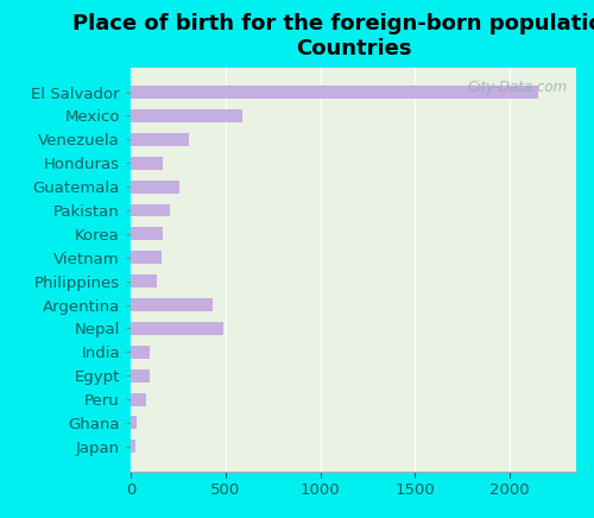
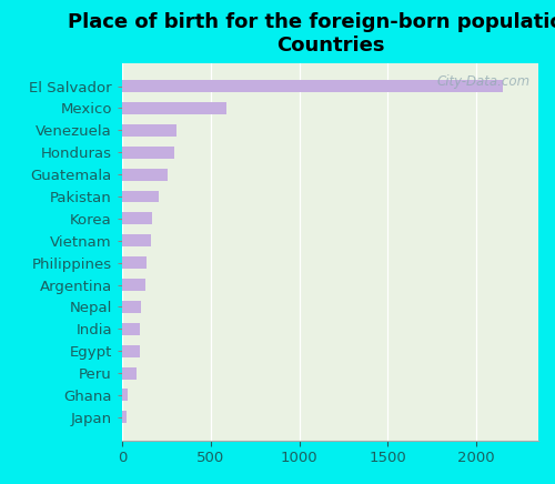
Honduras: 170 -> 300
Argentina: 430 -> 130
Nepal: 490 -> 110
